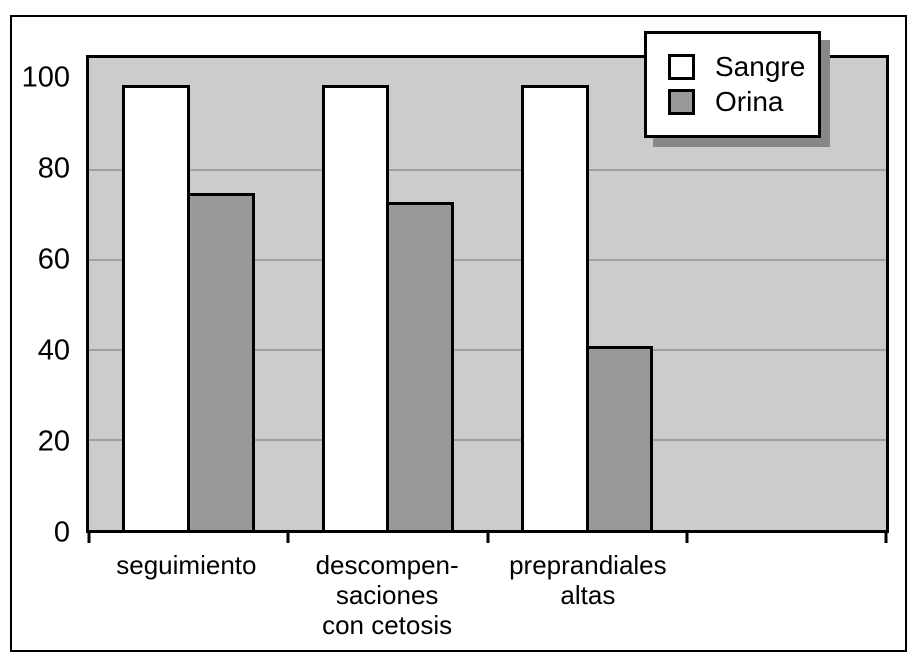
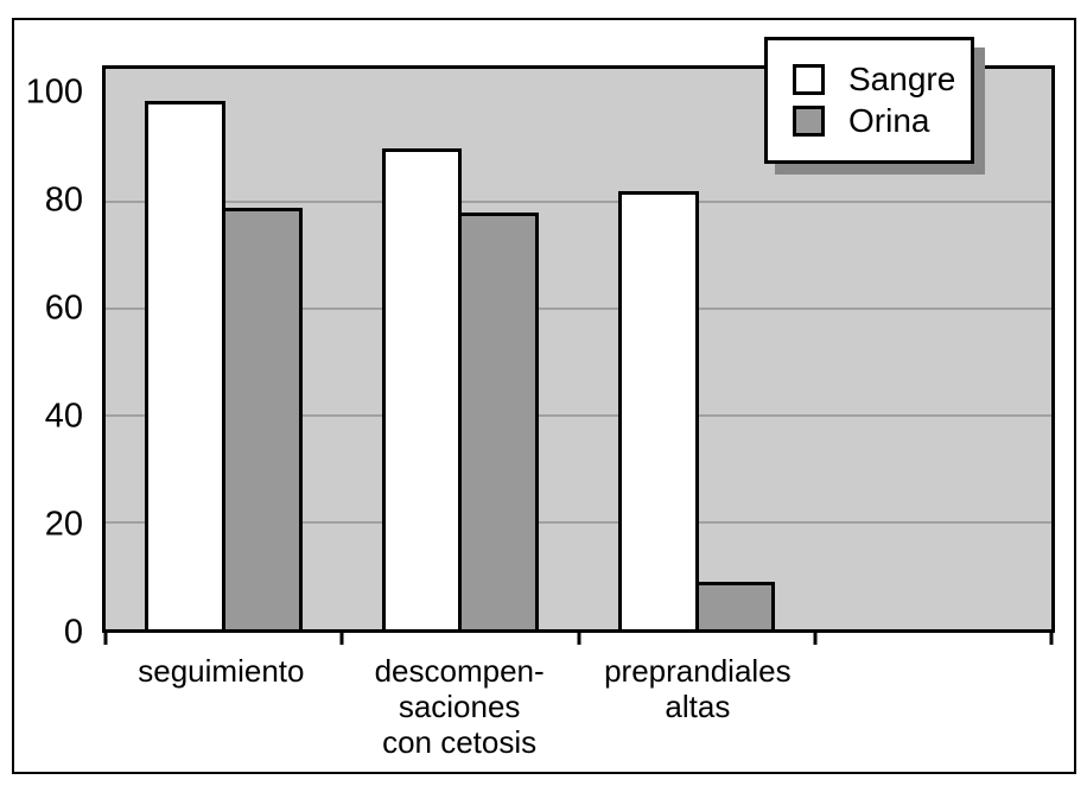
Orina/seguimiento: 75 -> 79
Sangre/descompen- saciones con cetosis: 99 -> 90
Orina/descompen- saciones con cetosis: 73 -> 78
Sangre/preprandiales altas: 99 -> 82
Orina/preprandiales altas: 41 -> 9
